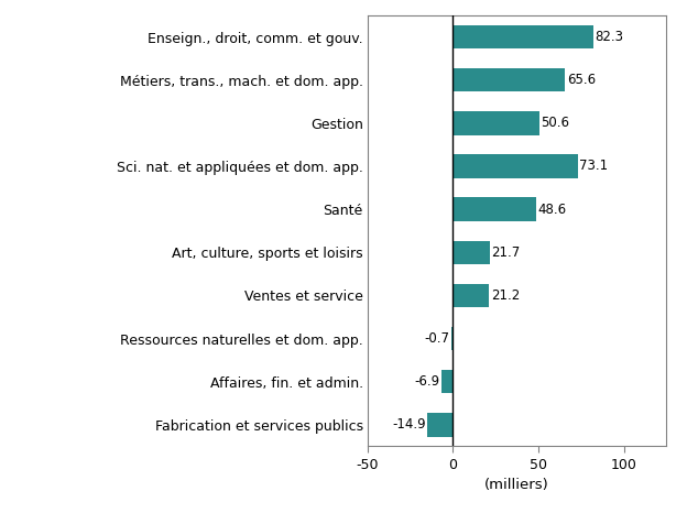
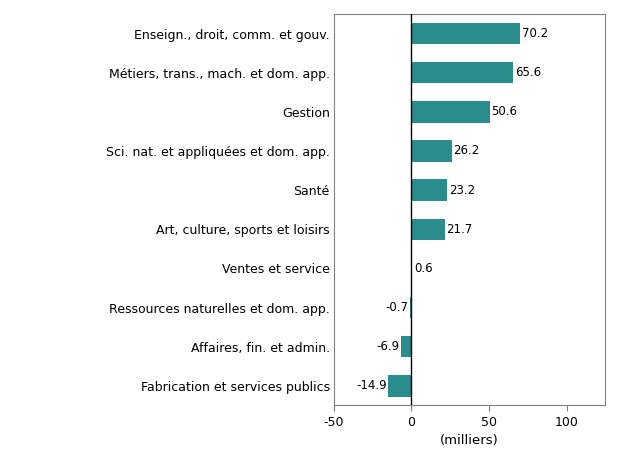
Enseign., droit, comm. et gouv.: 82.3 -> 70.2
Sci. nat. et appliquées et dom. app.: 73.1 -> 26.2
Santé: 48.6 -> 23.2
Ventes et service: 21.2 -> 0.6
